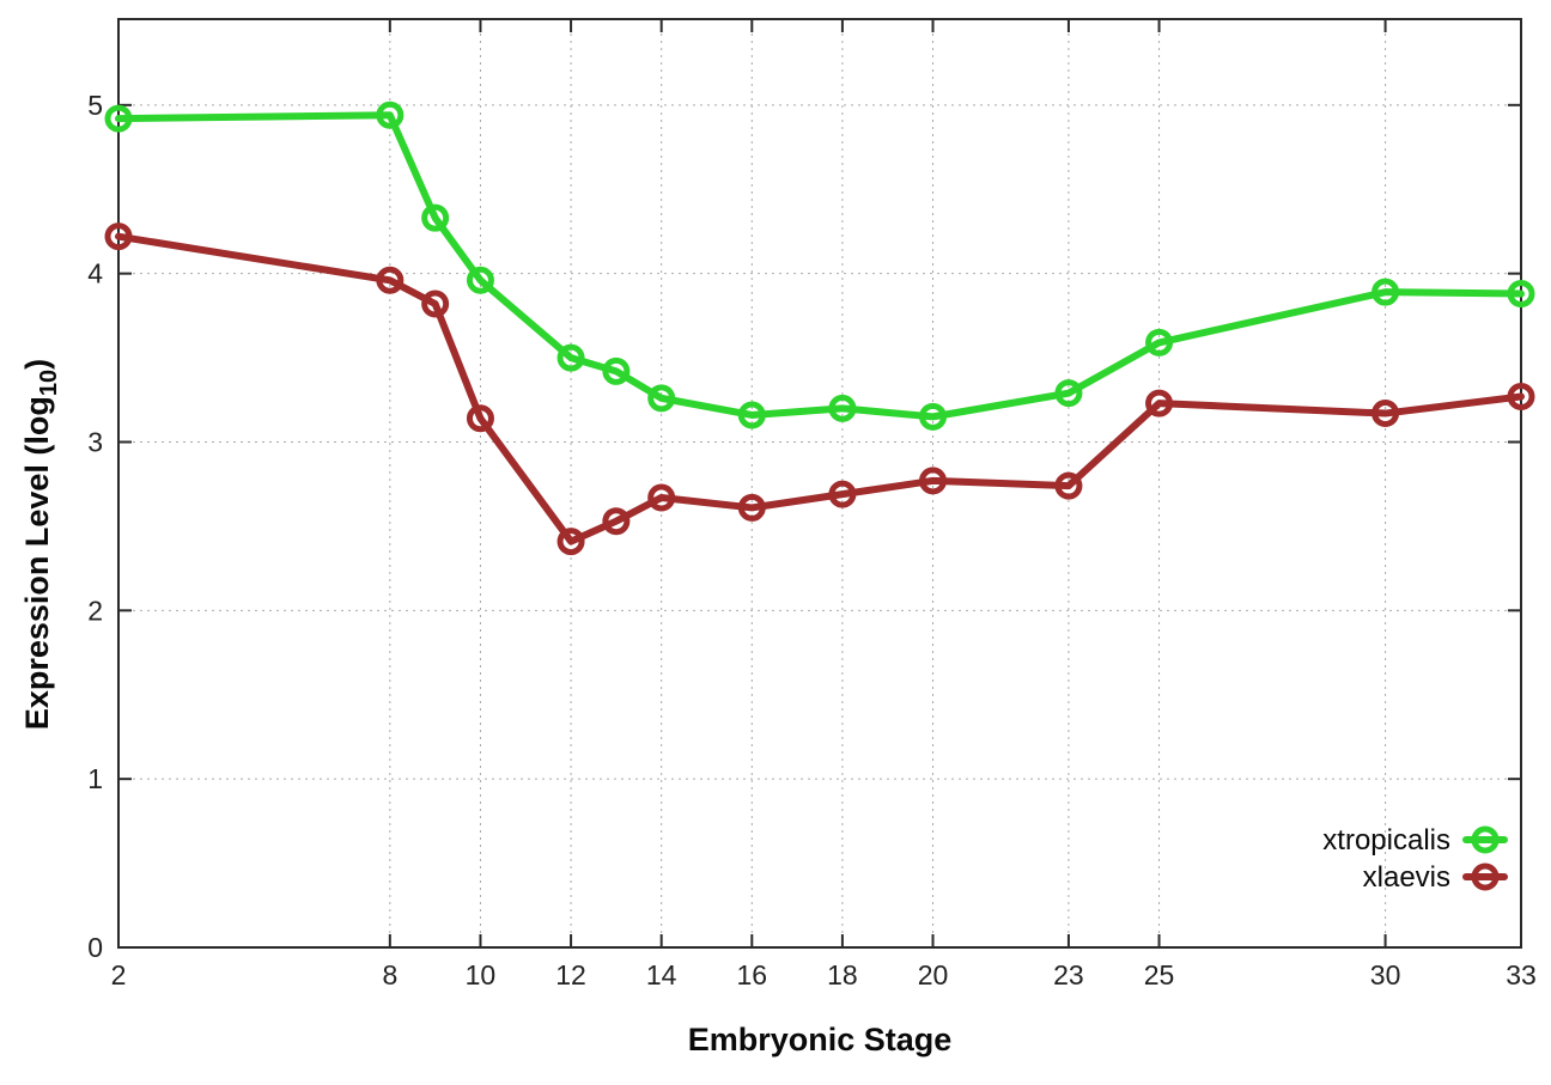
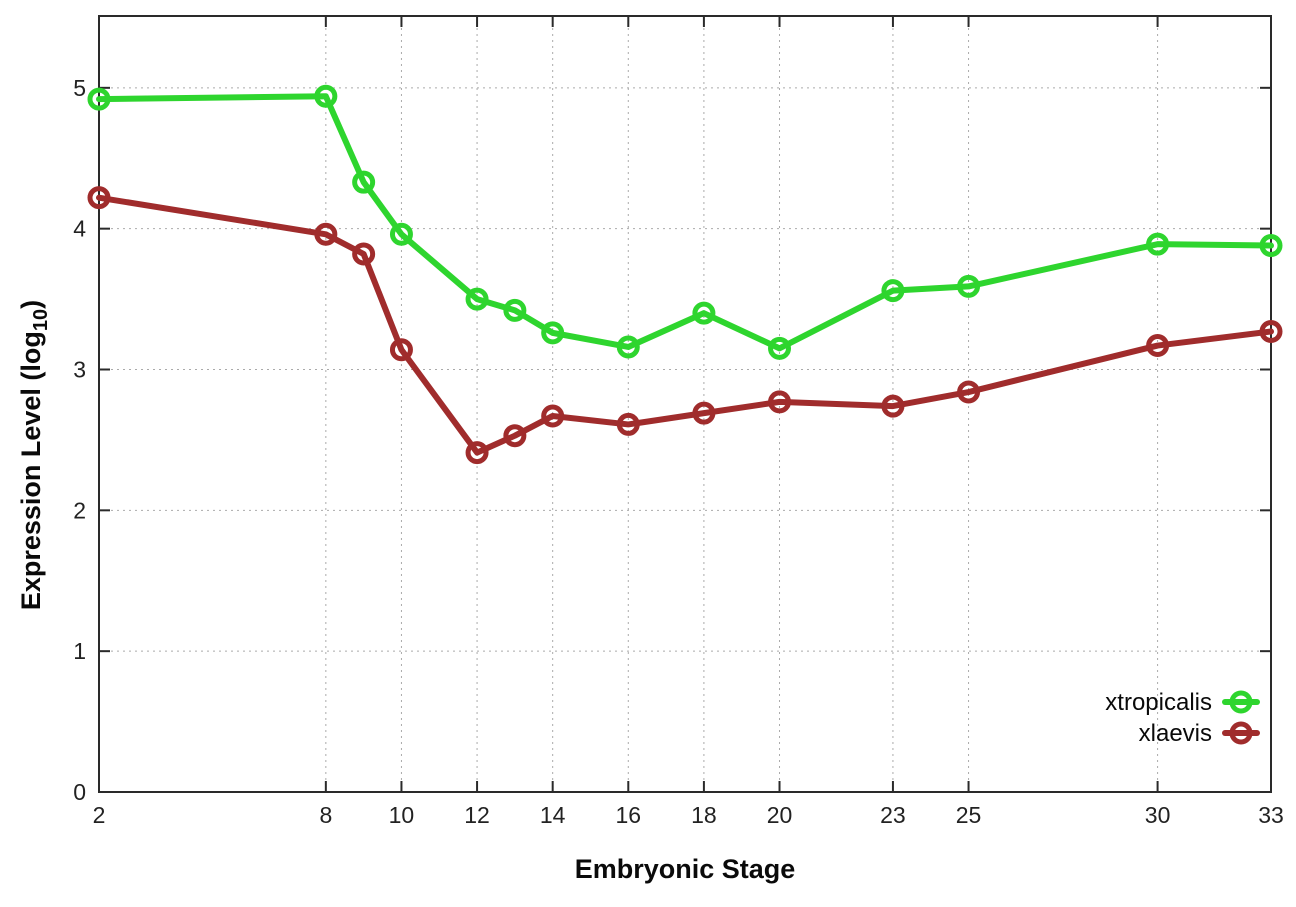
xtropicalis/18: 3.20 -> 3.40
xtropicalis/23: 3.29 -> 3.56
xlaevis/25: 3.23 -> 2.84
